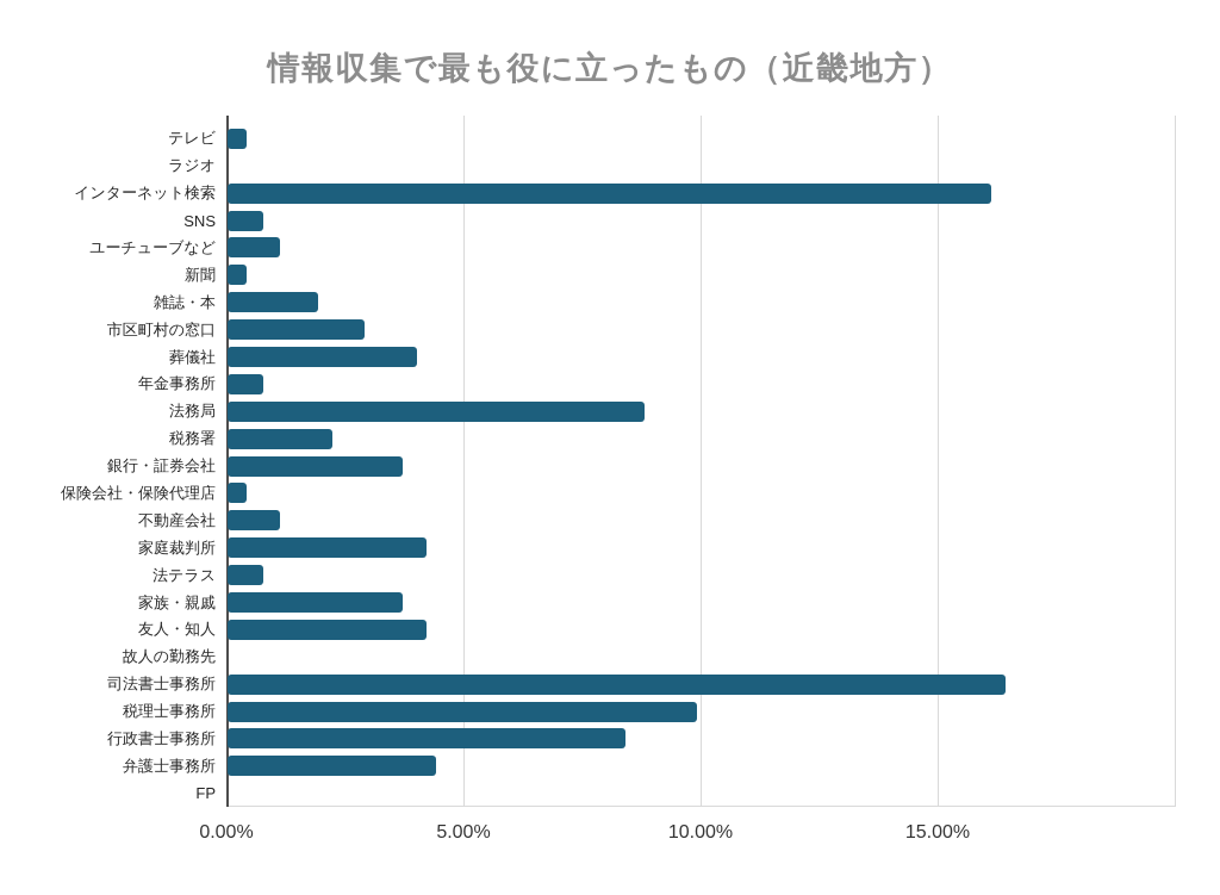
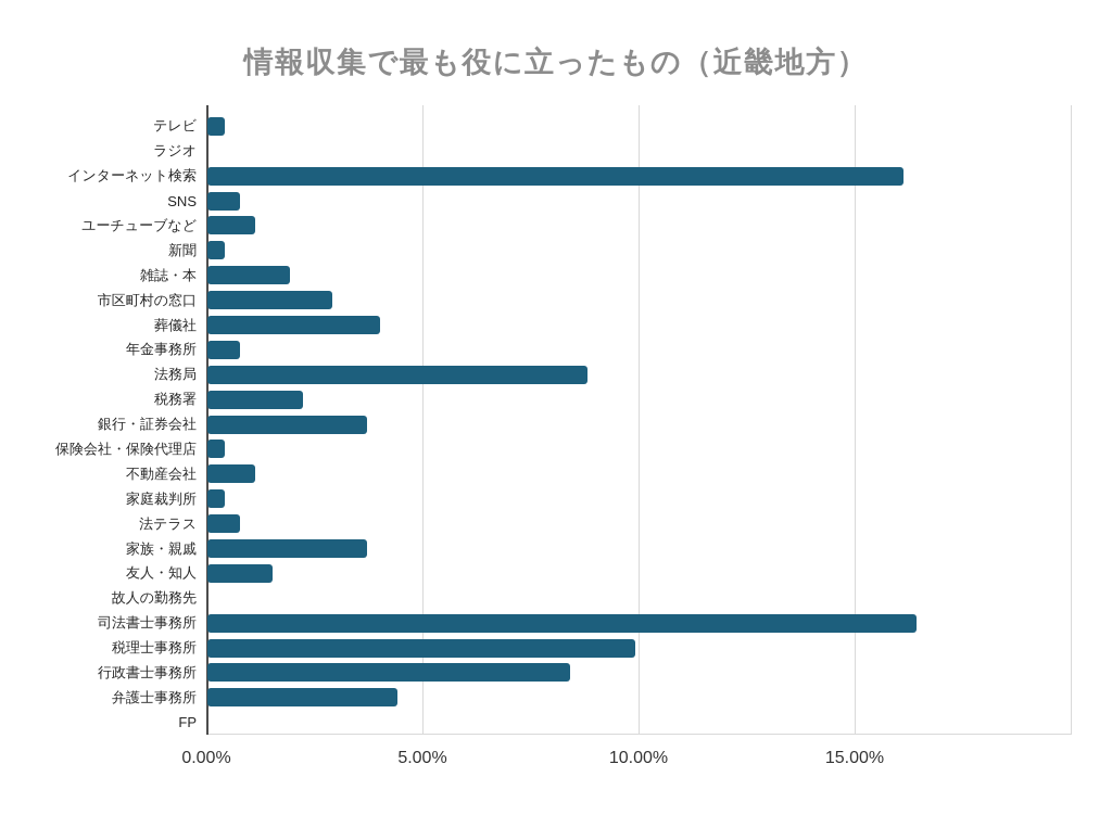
家庭裁判所: 4.2% -> 0.4%
友人・知人: 4.2% -> 1.5%
